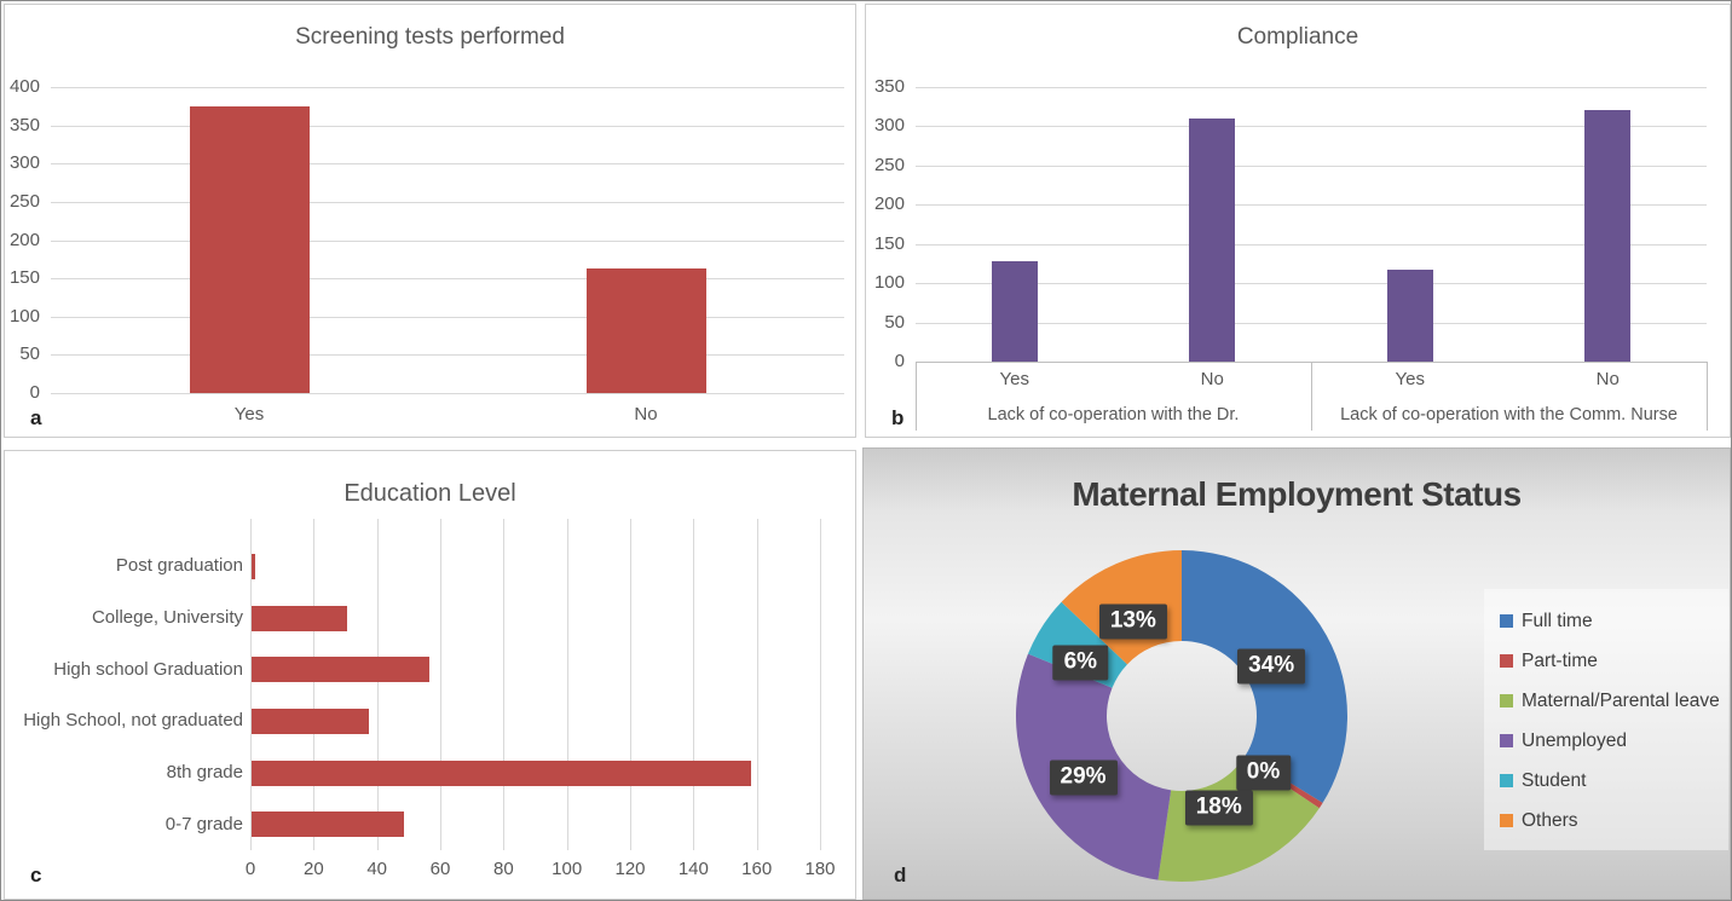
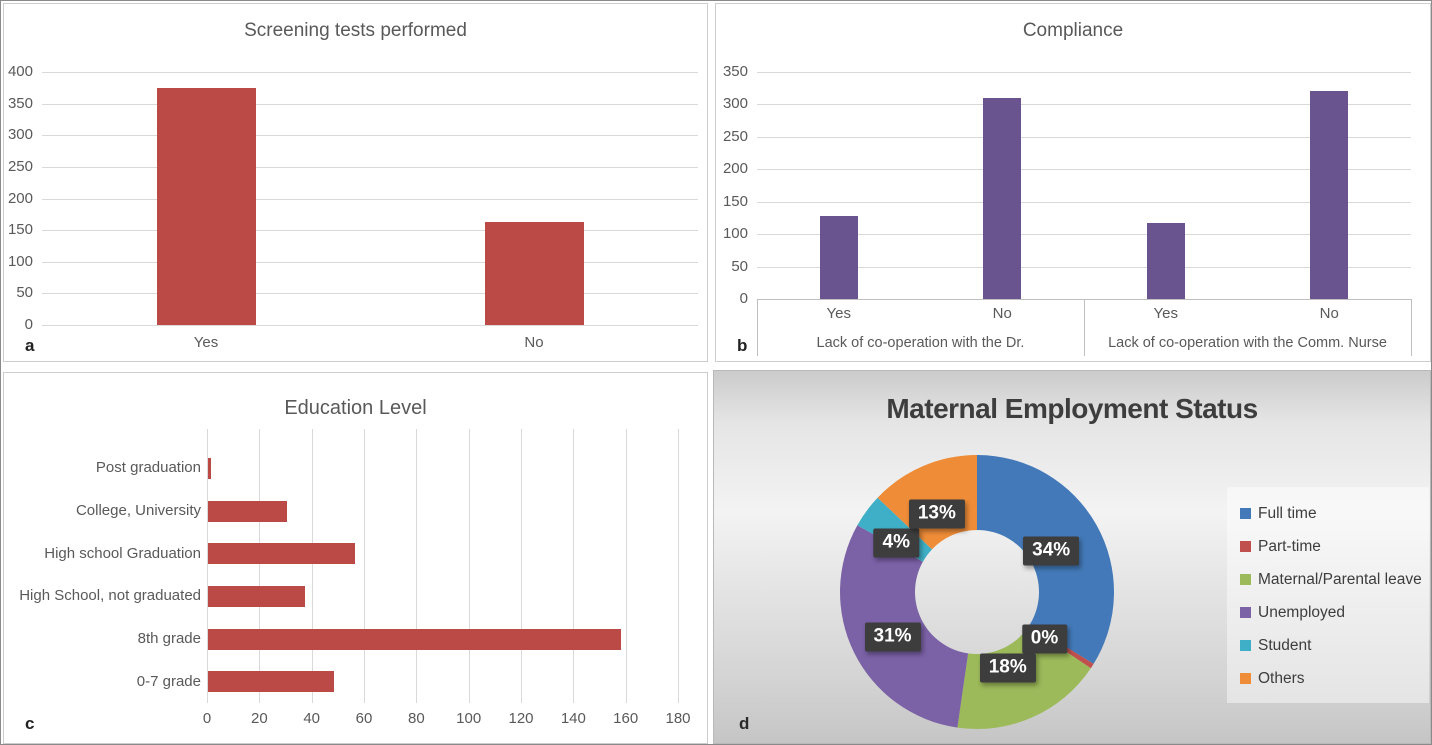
Maternal Employment Status/Unemployed: 29% -> 31%
Maternal Employment Status/Student: 6% -> 4%
